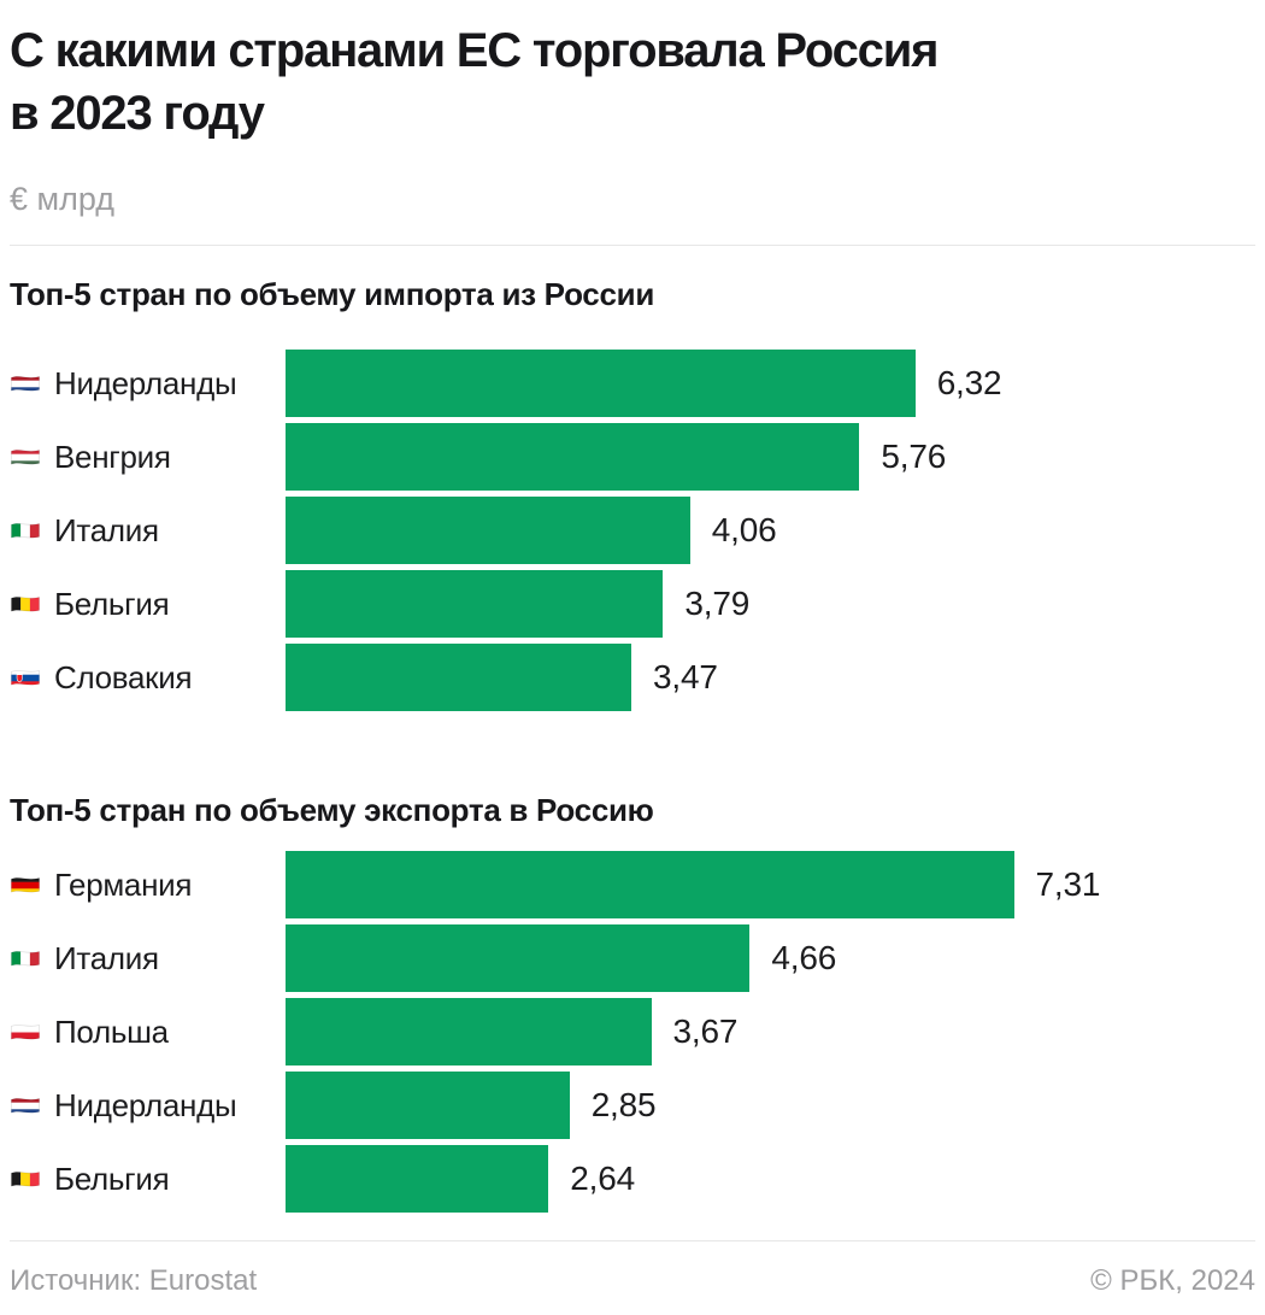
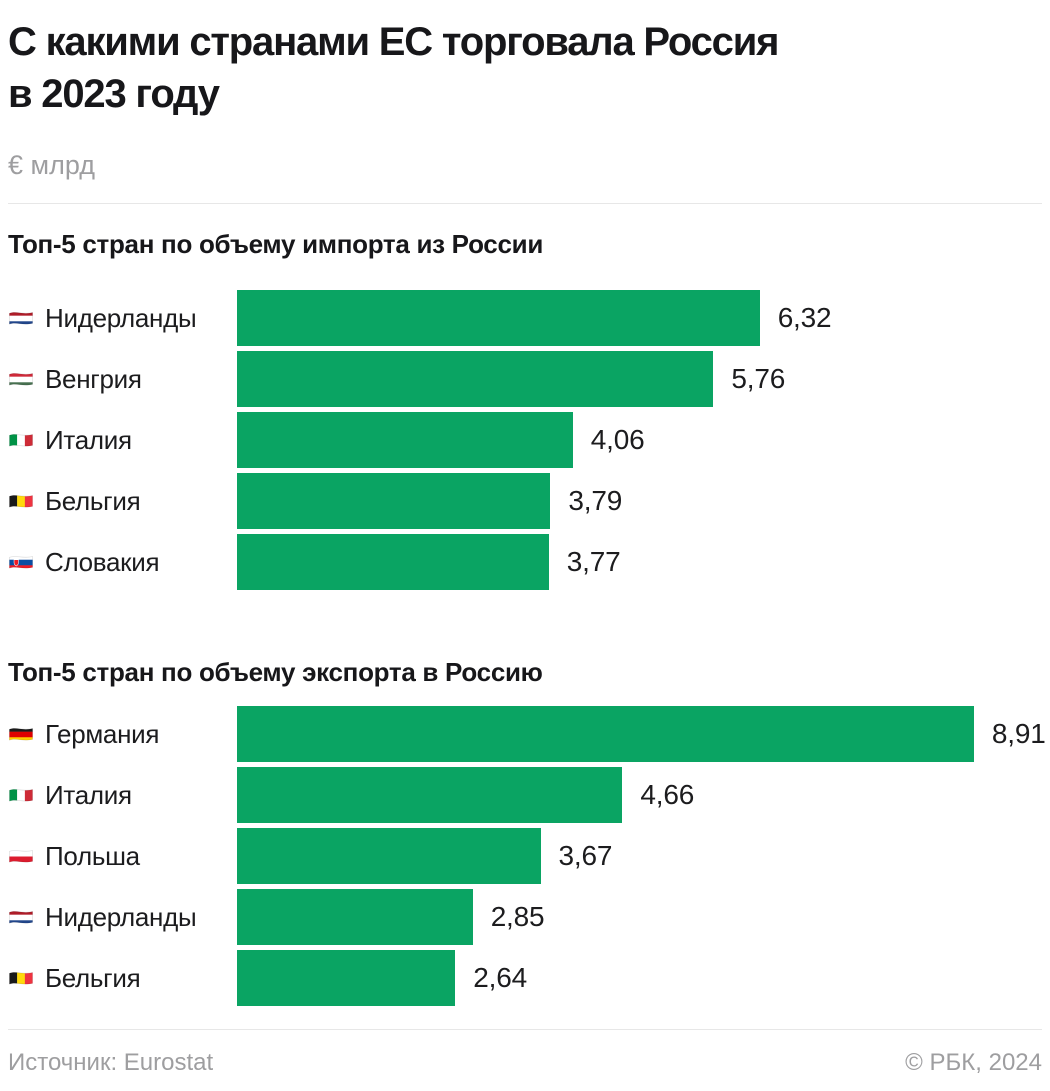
Топ-5 стран по объему импорта из России/Словакия: 3,47 -> 3,77
Топ-5 стран по объему экспорта в Россию/Германия: 7,31 -> 8,91
